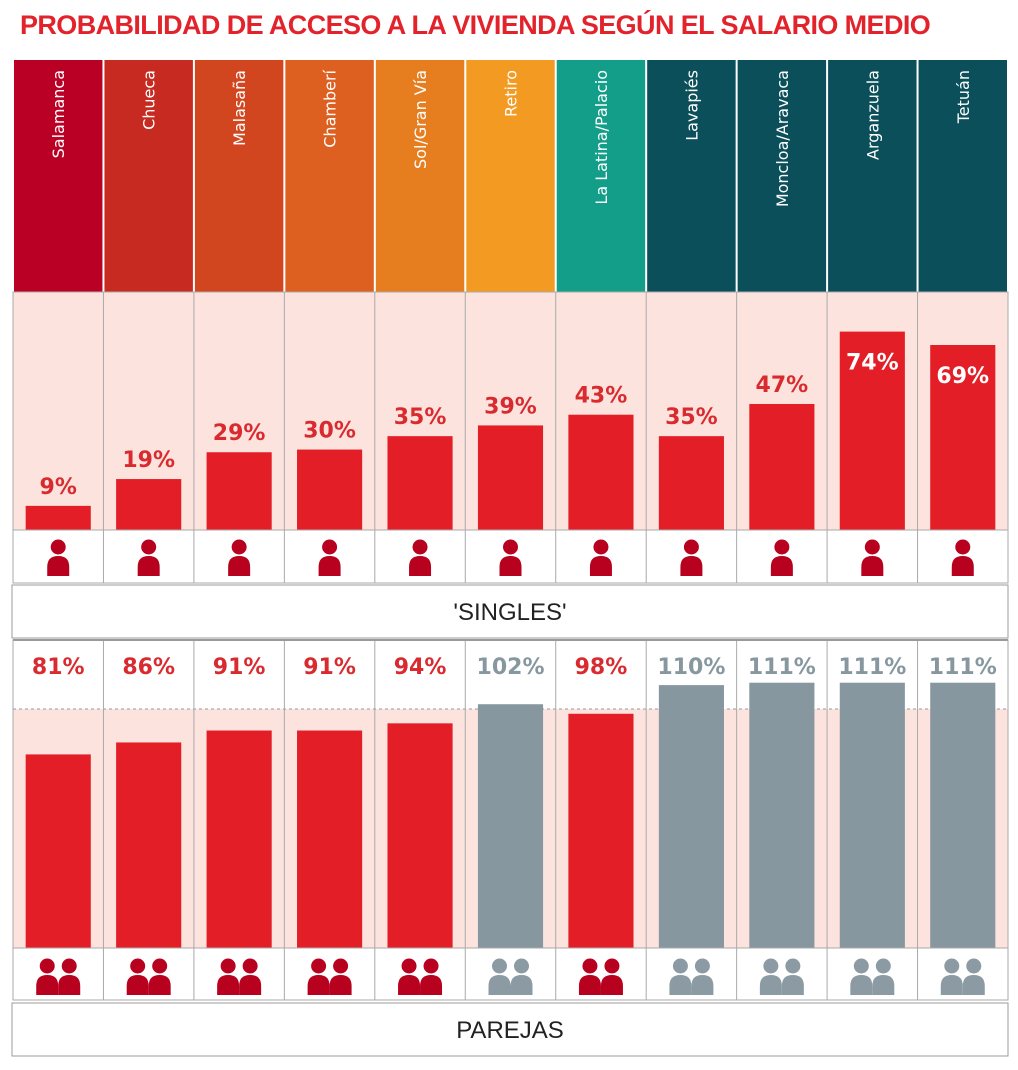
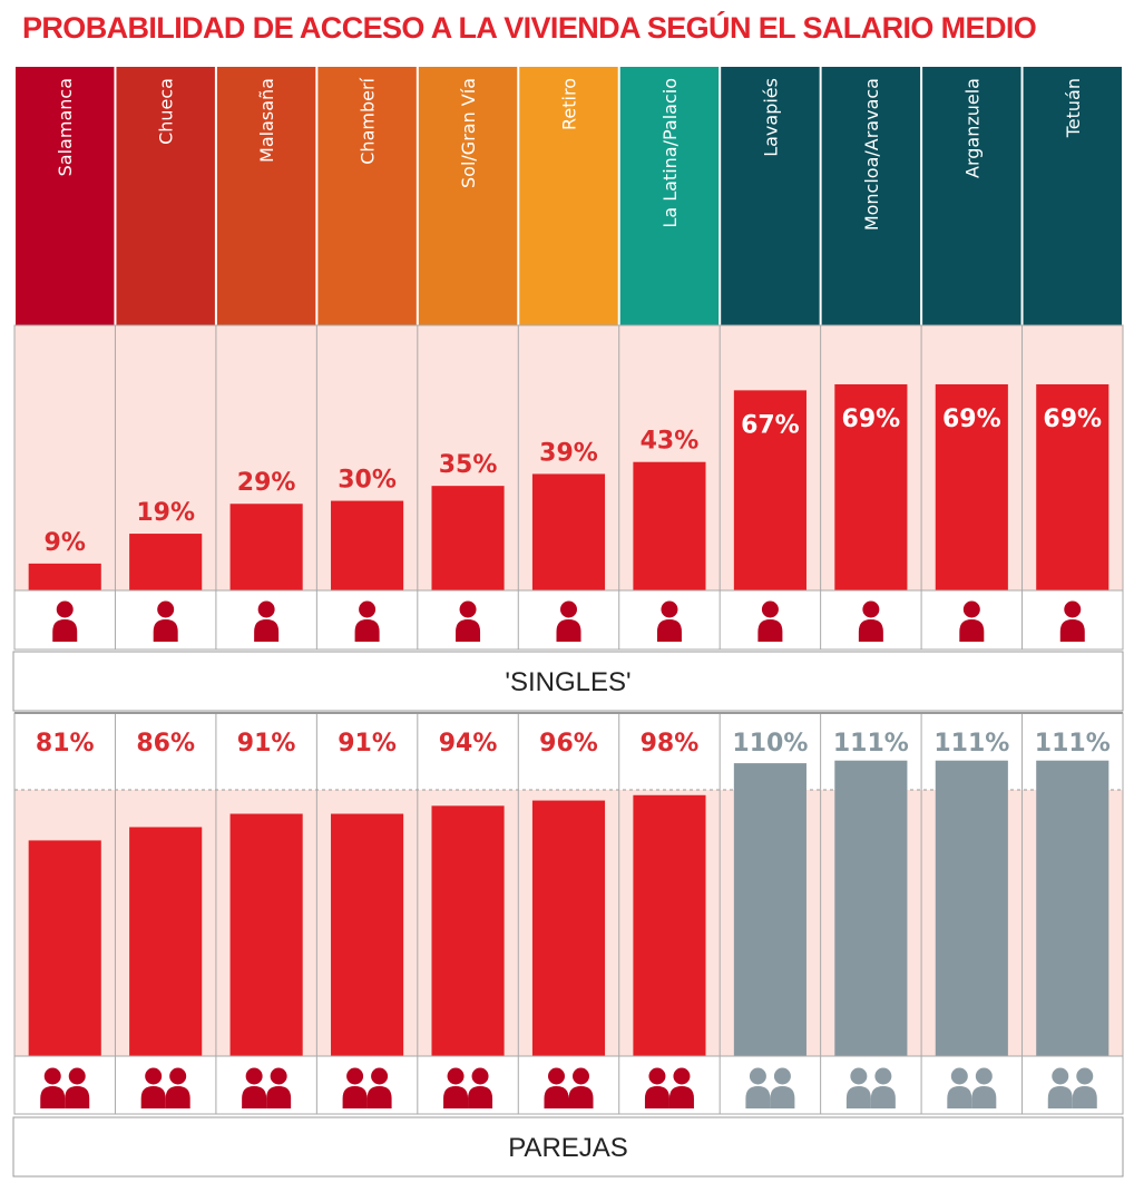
PAREJAS/Retiro: 102% -> 96%
'SINGLES'/Lavapiés: 35% -> 67%
'SINGLES'/Moncloa/Aravaca: 47% -> 69%
'SINGLES'/Arganzuela: 74% -> 69%
